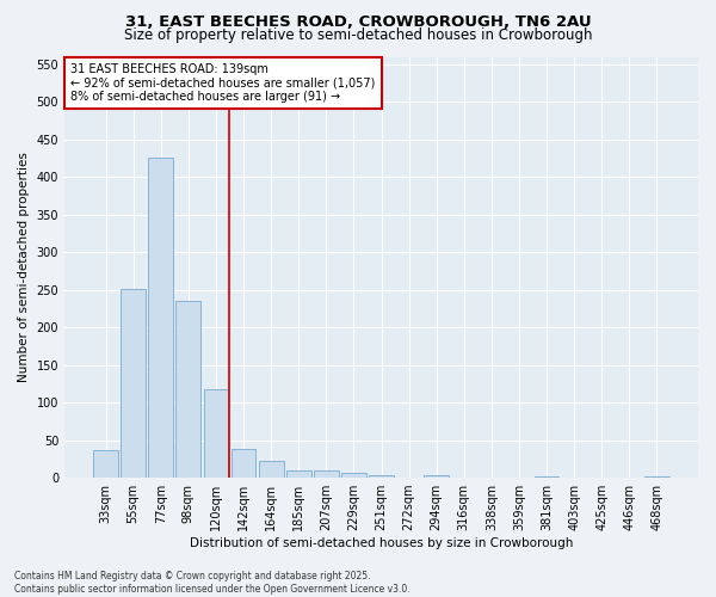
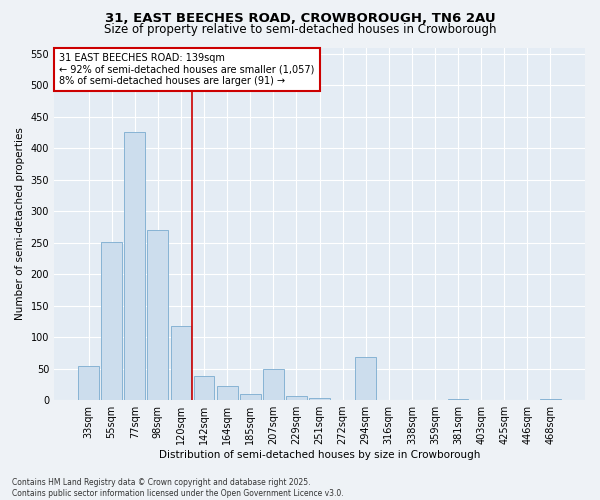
33sqm: 37 -> 54
98sqm: 235 -> 270
207sqm: 10 -> 50
294sqm: 3 -> 68
